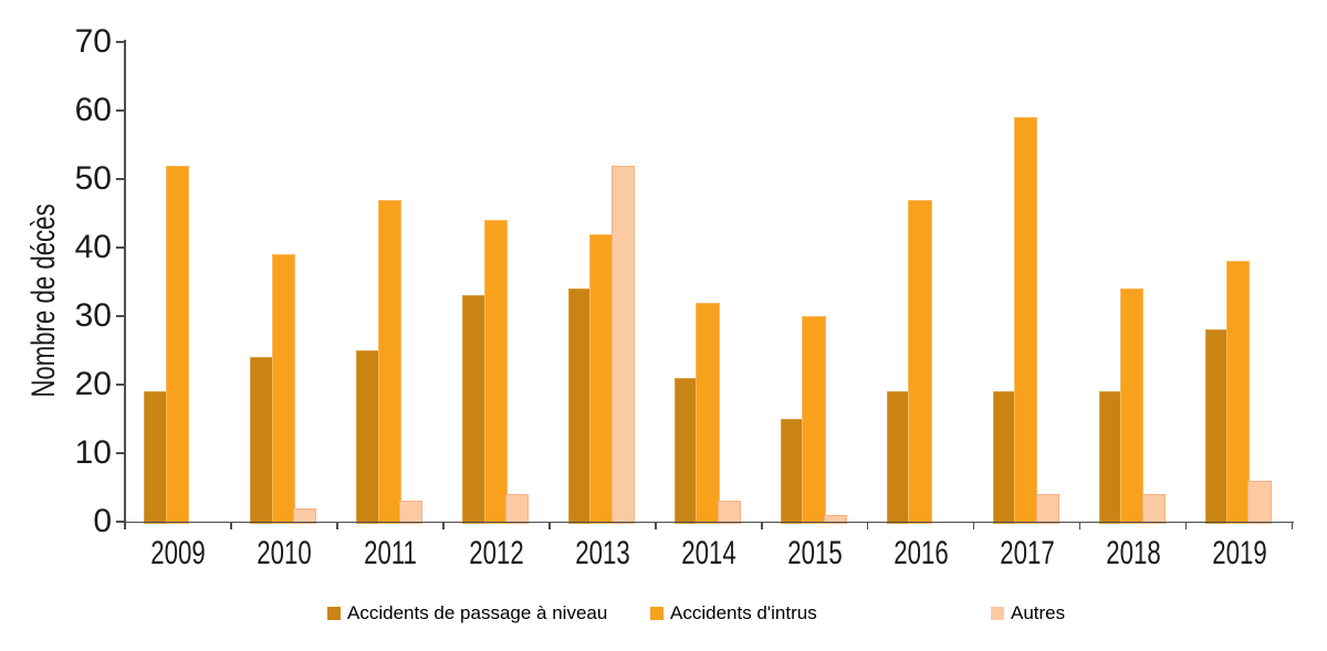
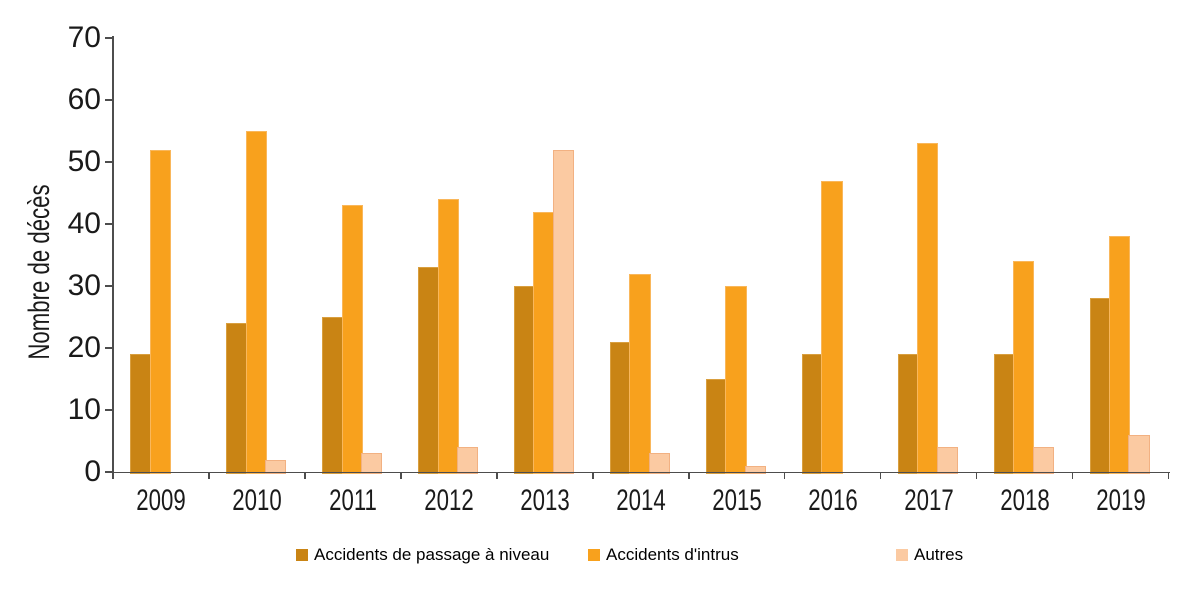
Accidents d'intrus/2010: 39 -> 55
Accidents d'intrus/2011: 47 -> 43
Accidents de passage à niveau/2013: 34 -> 30
Accidents d'intrus/2017: 59 -> 53
